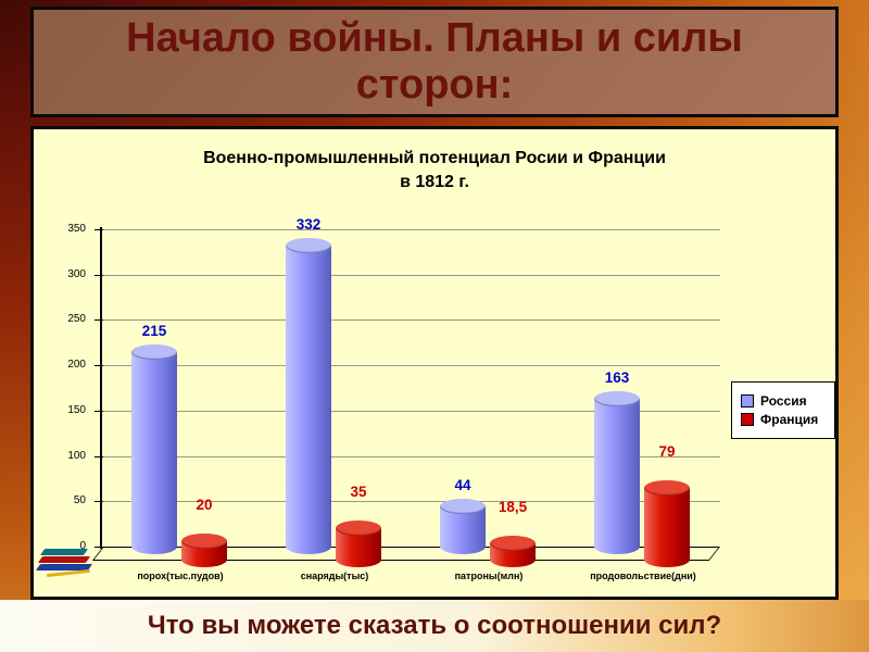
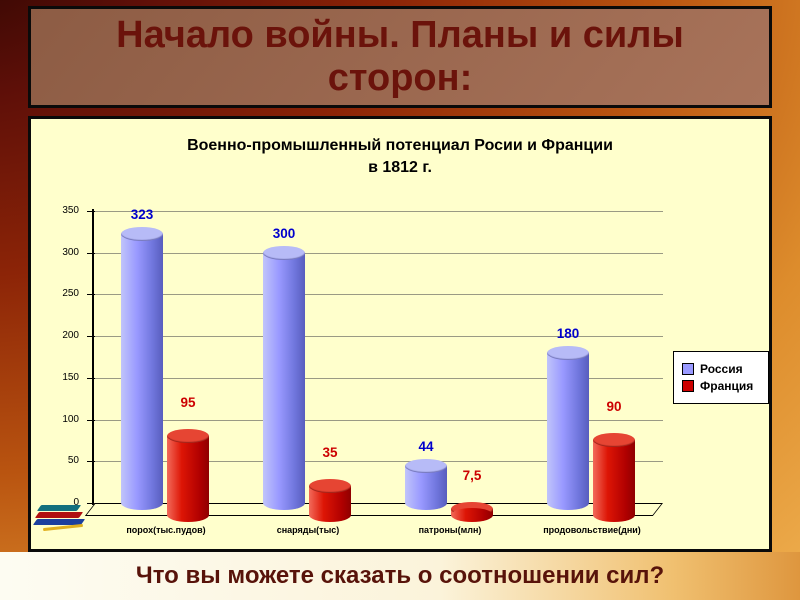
Россия/порох(тыс.пудов): 215 -> 323
Франция/порох(тыс.пудов): 20 -> 95
Россия/снаряды(тыс): 332 -> 300
Франция/патроны(млн): 18,5 -> 7,5
Россия/продовольствие(дни): 163 -> 180
Франция/продовольствие(дни): 79 -> 90
